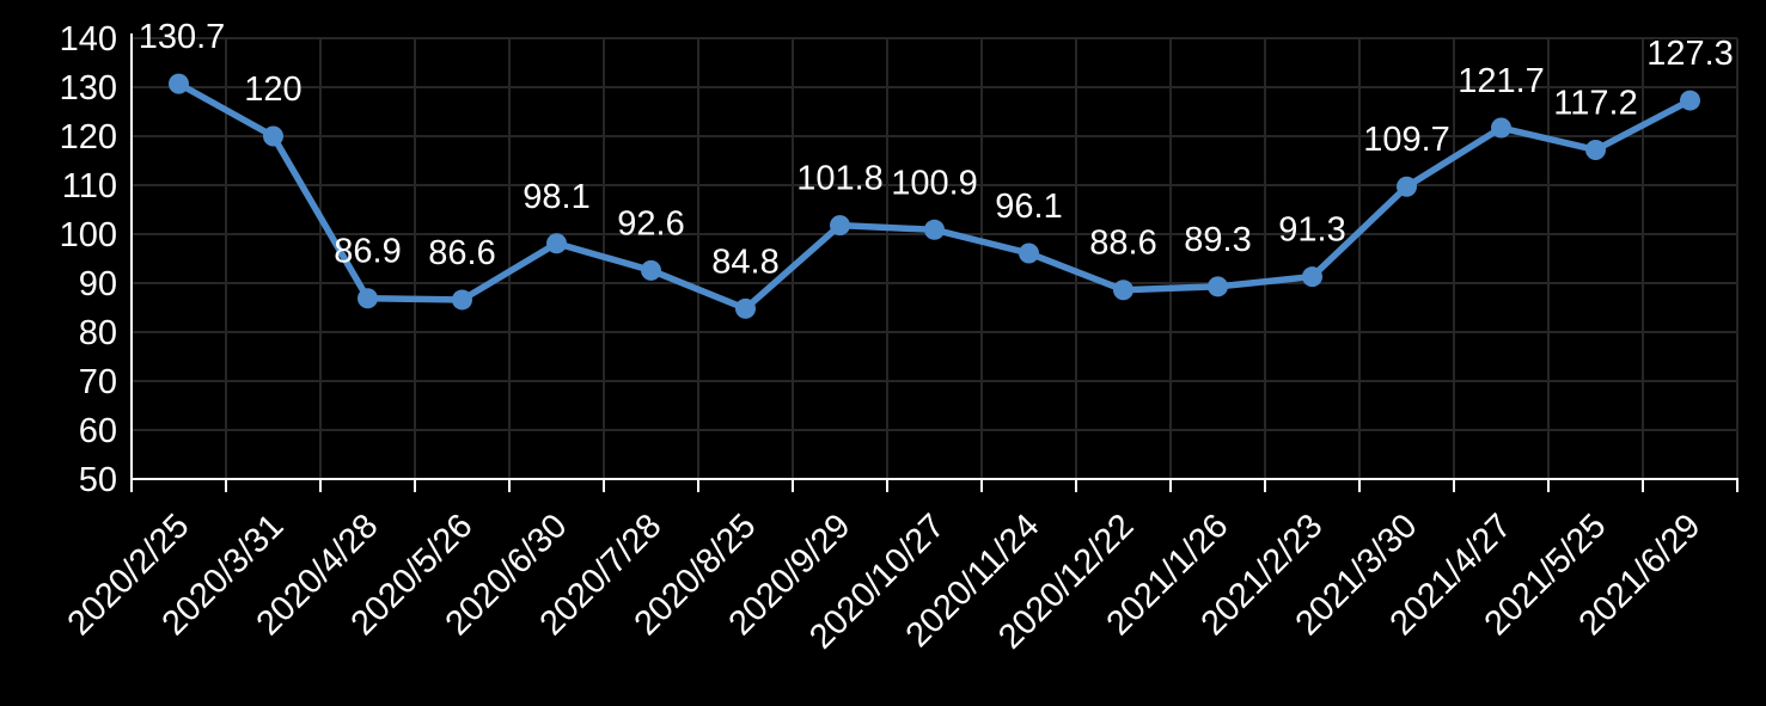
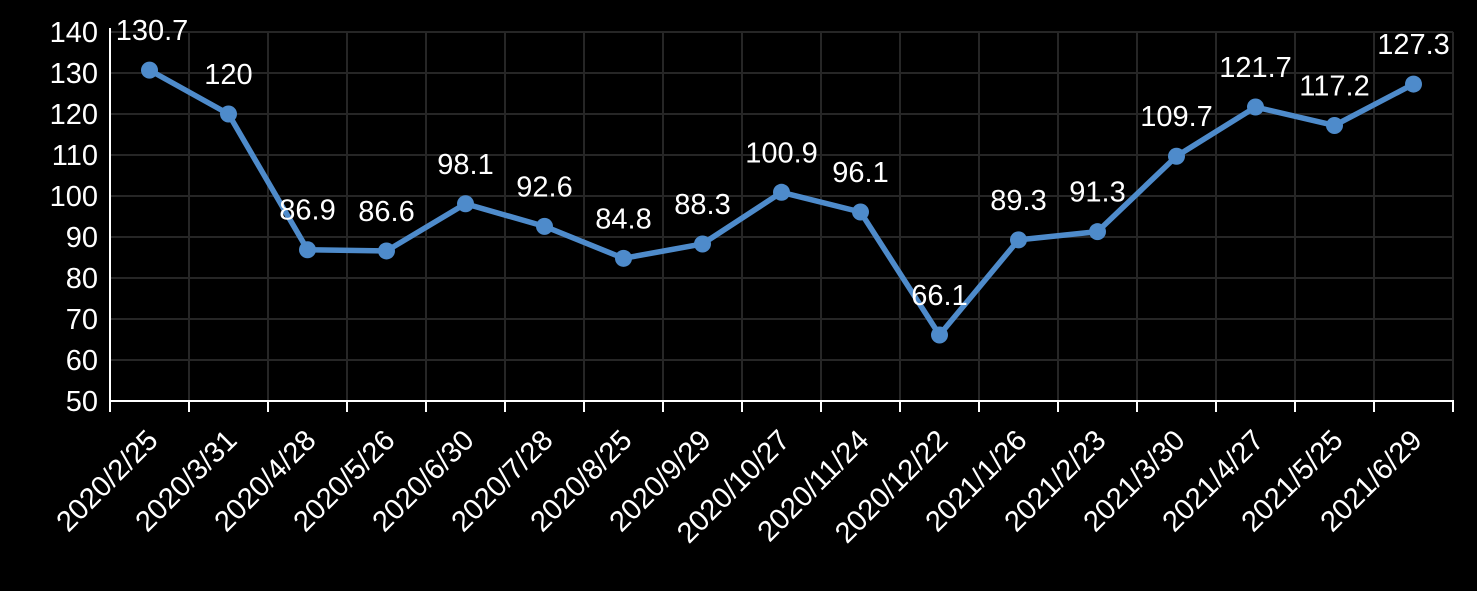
2020/9/29: 101.8 -> 88.3
2020/12/22: 88.6 -> 66.1
